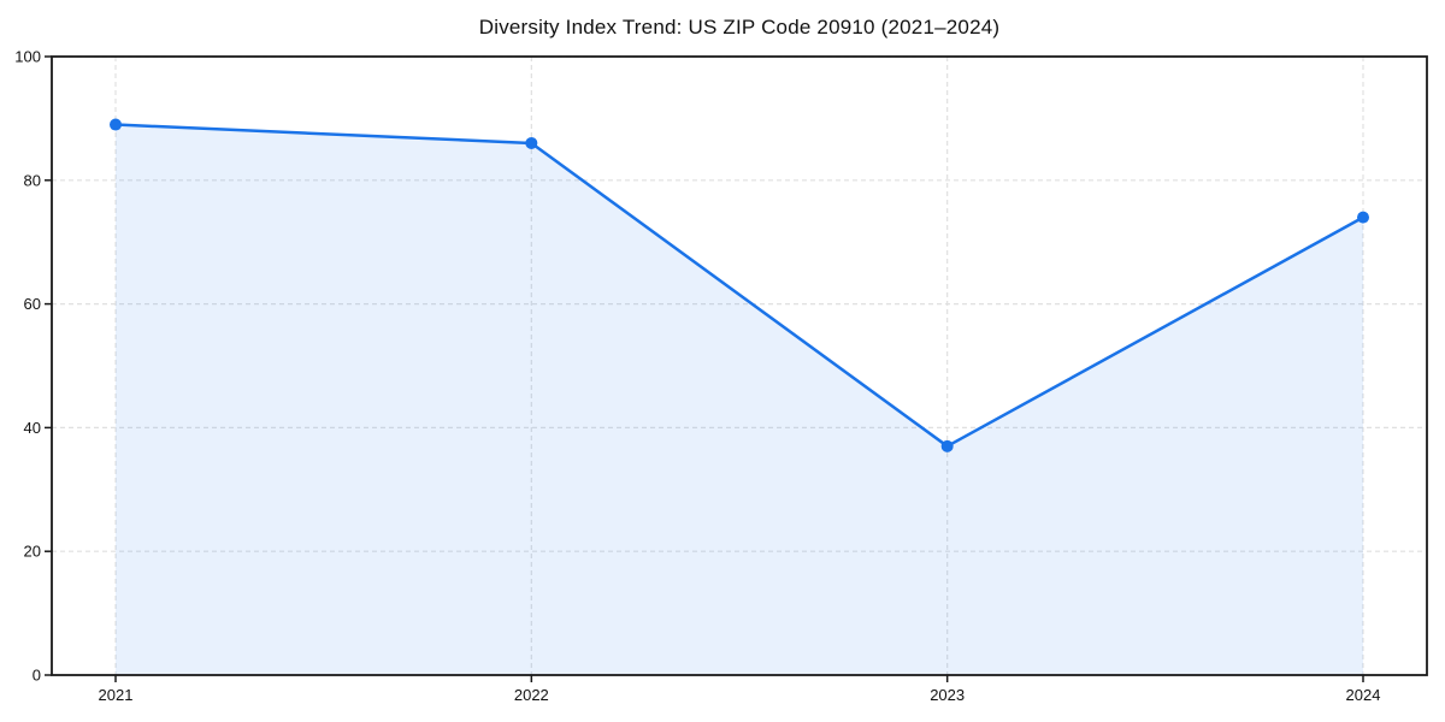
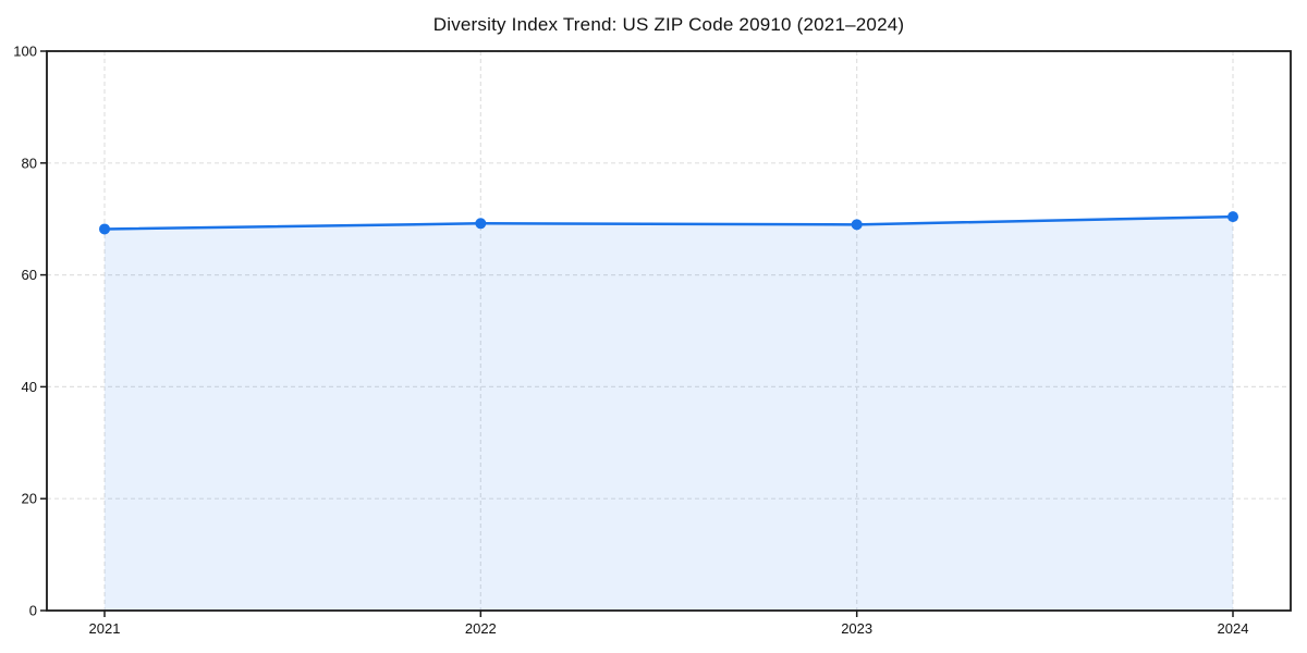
2021: 89 -> 68
2022: 86 -> 69
2023: 37 -> 69
2024: 74 -> 70
